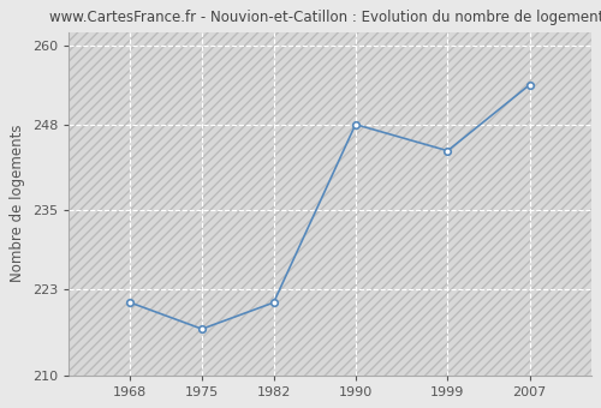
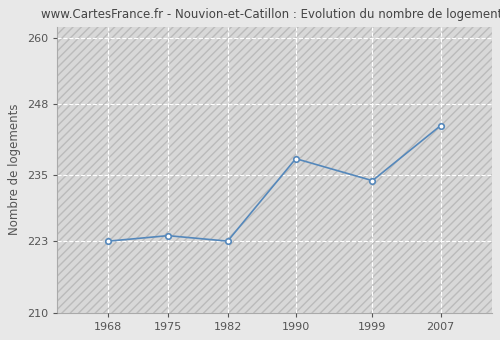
1968: 221 -> 223
1975: 217 -> 224
1982: 221 -> 223
1990: 248 -> 238
1999: 244 -> 234
2007: 254 -> 244
